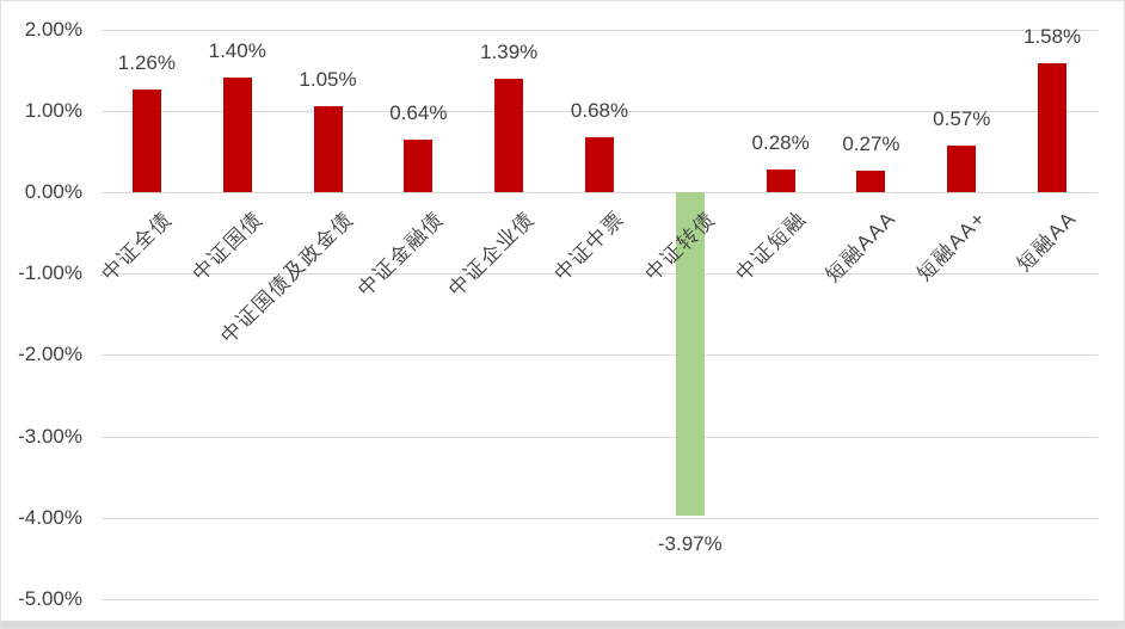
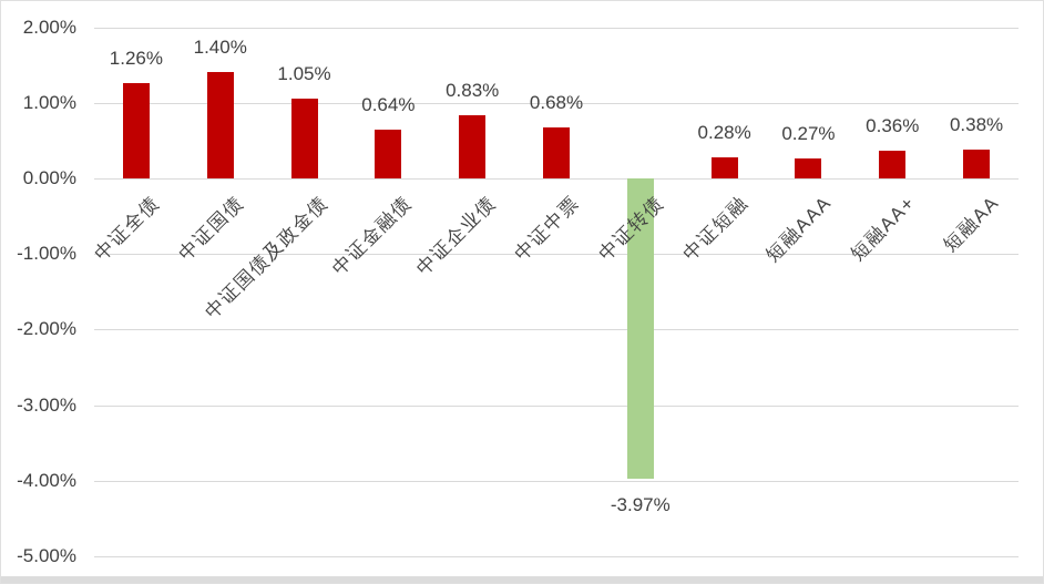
中证企业债: 1.39% -> 0.83%
短融AA+: 0.57% -> 0.36%
短融AA: 1.58% -> 0.38%
